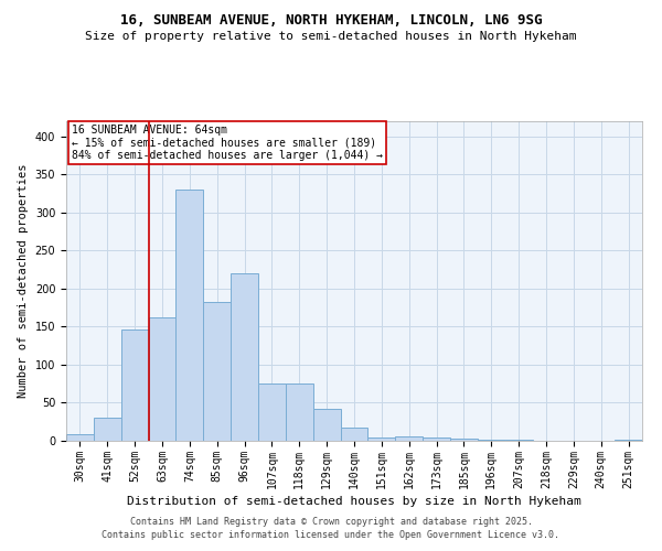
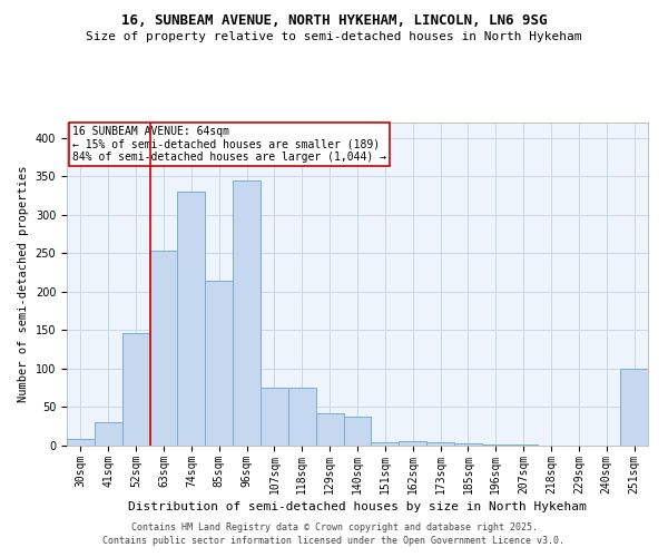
63sqm: 162 -> 254
85sqm: 183 -> 214
96sqm: 220 -> 344
140sqm: 17 -> 38
251sqm: 1 -> 100
